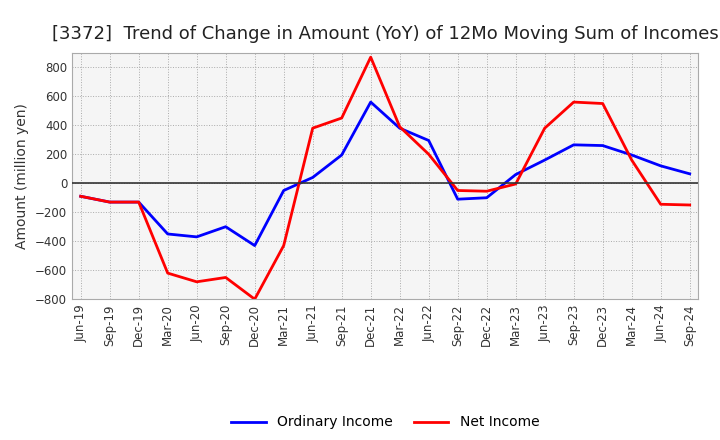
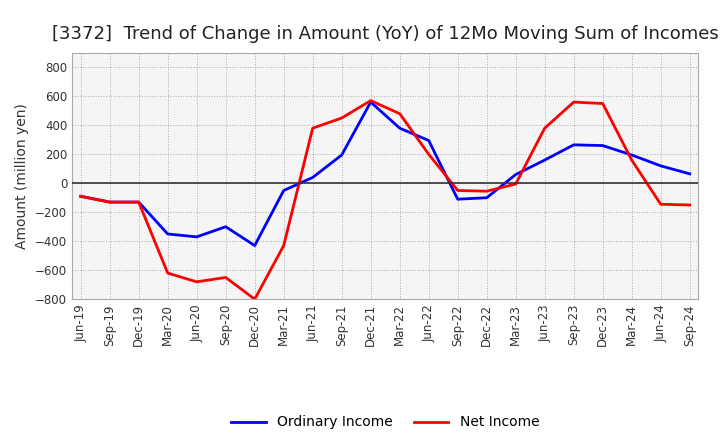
Net Income/Dec-21: 870 -> 570
Net Income/Mar-22: 390 -> 480
